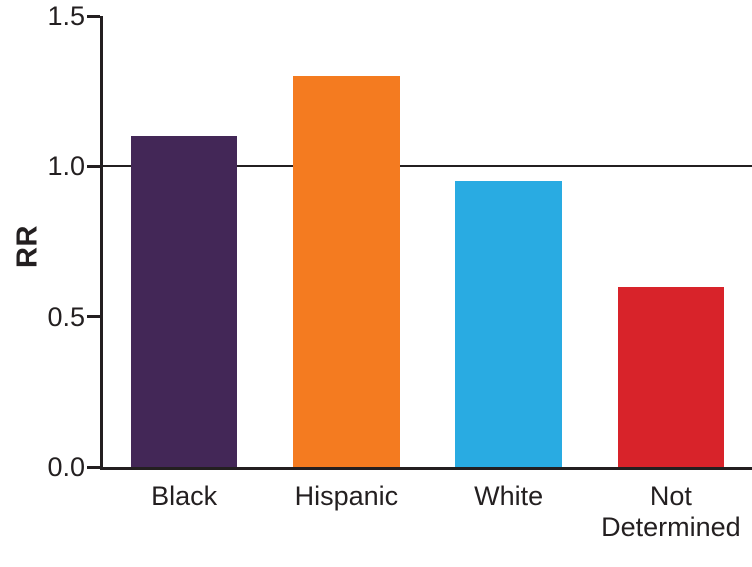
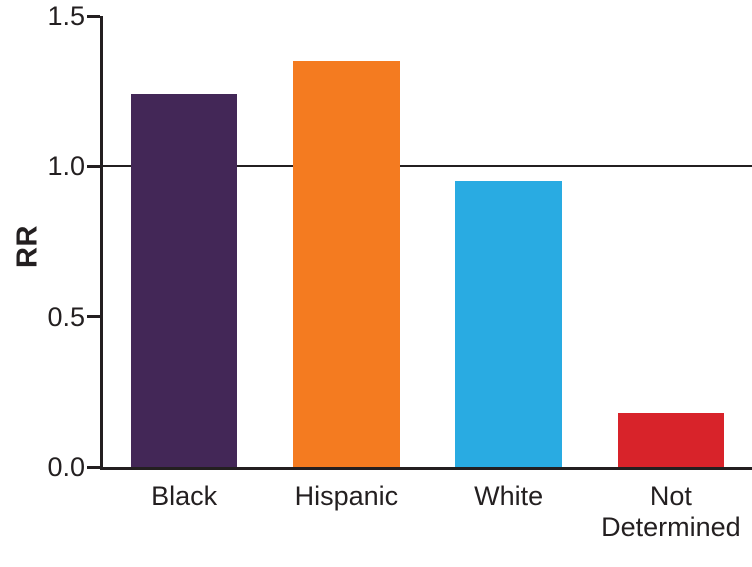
Black: 1.10 -> 1.24
Hispanic: 1.30 -> 1.35
Not Determined: 0.60 -> 0.18
